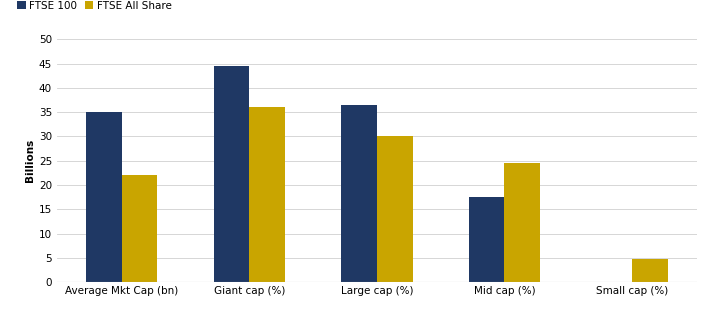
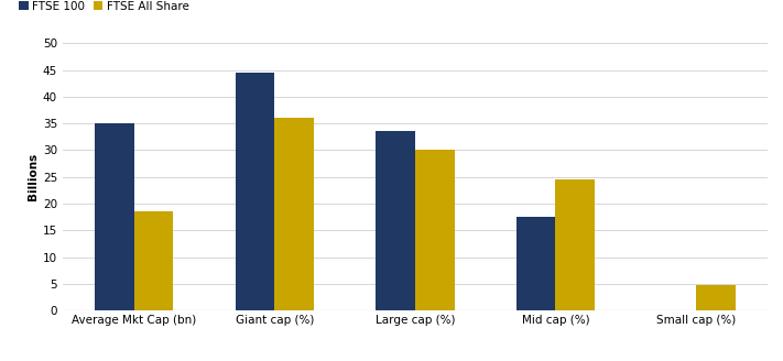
FTSE All Share/Average Mkt Cap (bn): 22.0 -> 18.5
FTSE 100/Large cap (%): 36.5 -> 33.5
